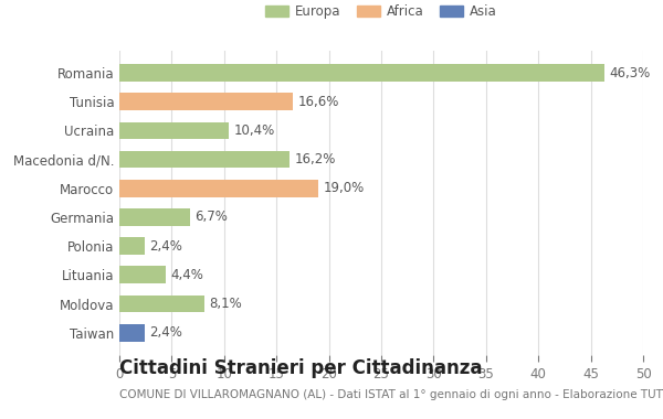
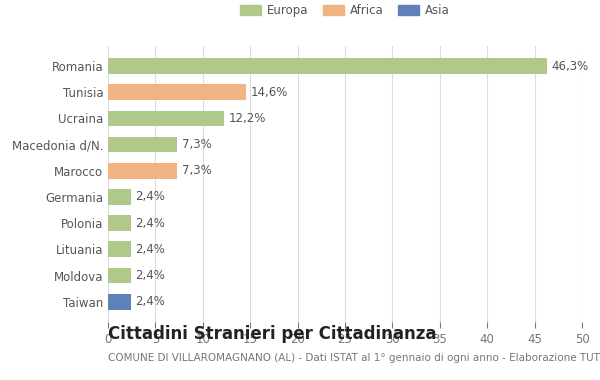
Tunisia: 16,6% -> 14,6%
Ucraina: 10,4% -> 12,2%
Macedonia d/N.: 16,2% -> 7,3%
Marocco: 19,0% -> 7,3%
Germania: 6,7% -> 2,4%
Lituania: 4,4% -> 2,4%
Moldova: 8,1% -> 2,4%
